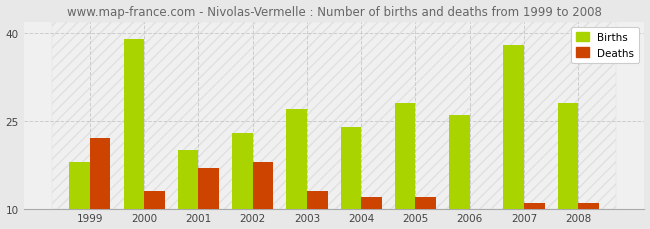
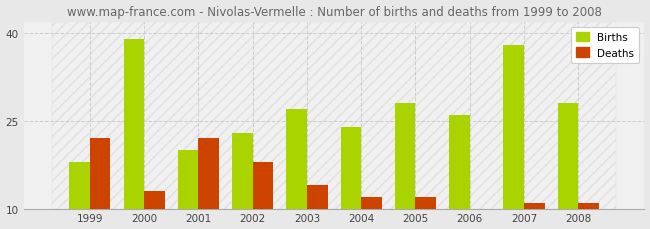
Deaths/2001: 17 -> 22
Deaths/2003: 13 -> 14
